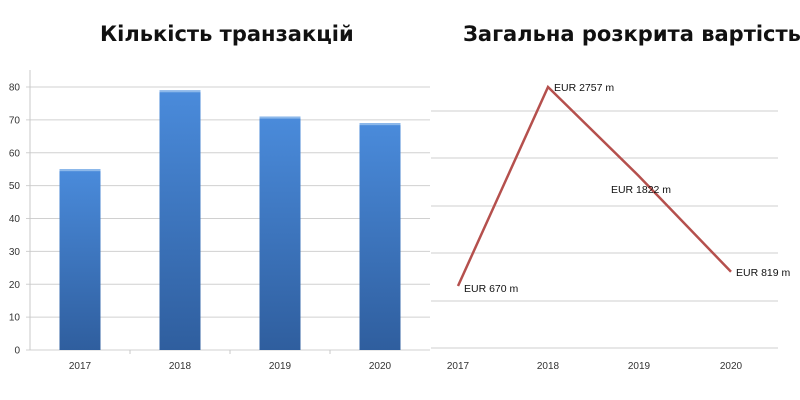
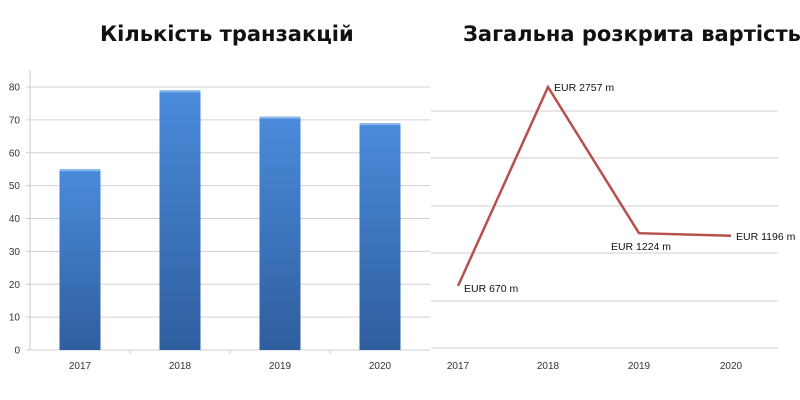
Загальна розкрита вартість/2019: 1822 -> 1224
Загальна розкрита вартість/2020: 819 -> 1196
